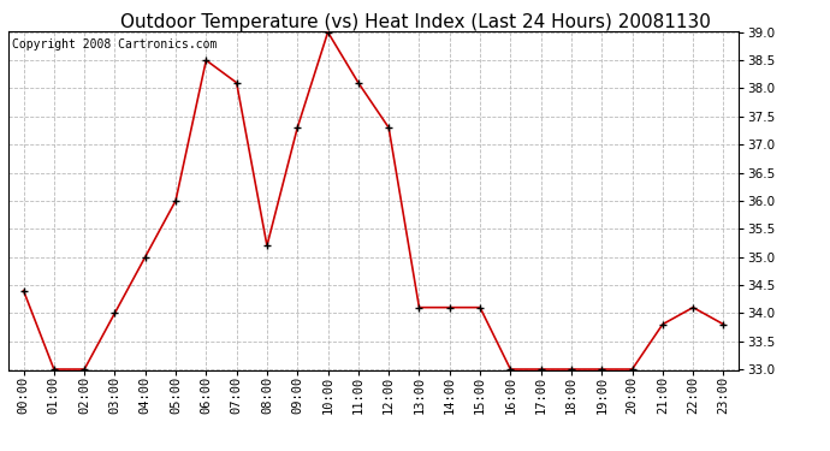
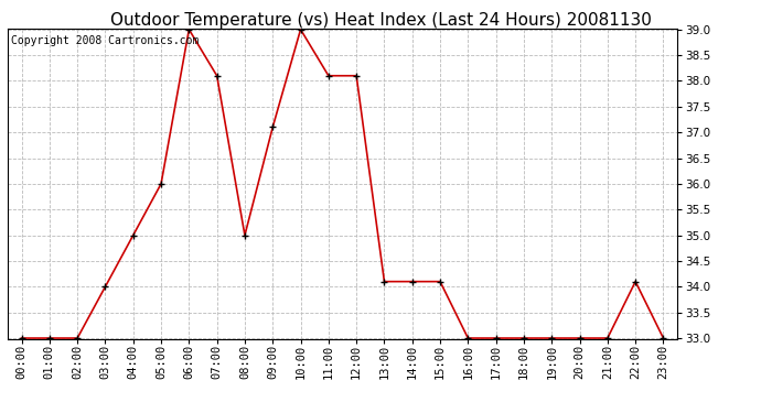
00:00: 34.4 -> 33.0
06:00: 38.5 -> 39.0
08:00: 35.2 -> 35.0
09:00: 37.3 -> 37.1
12:00: 37.3 -> 38.1
21:00: 33.8 -> 33.0
23:00: 33.8 -> 33.0
